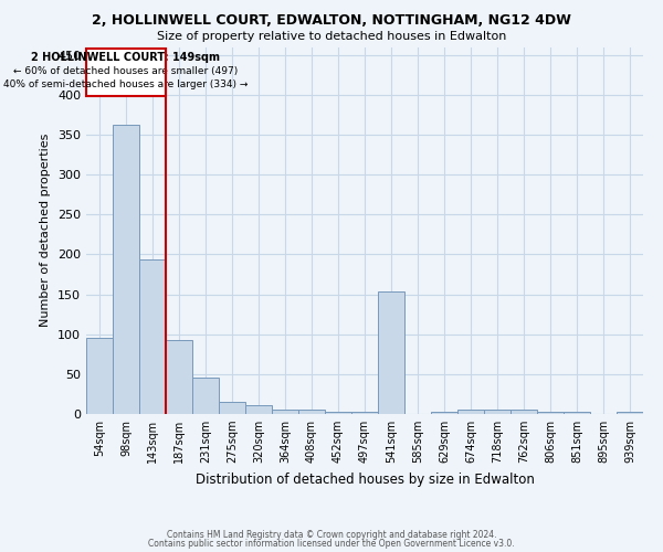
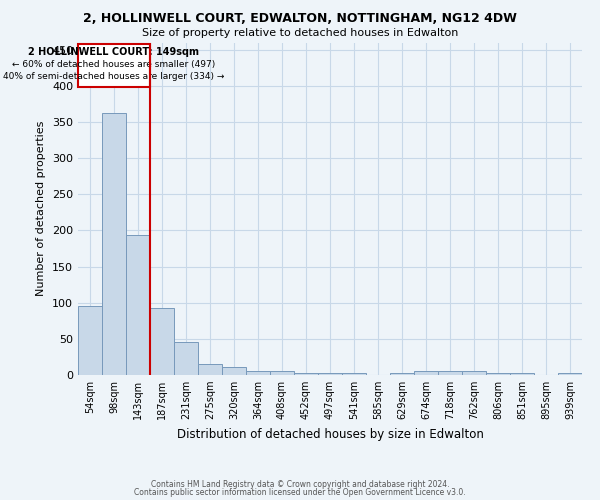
541sqm: 154 -> 3
